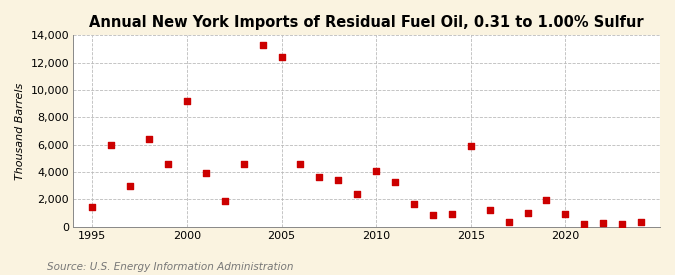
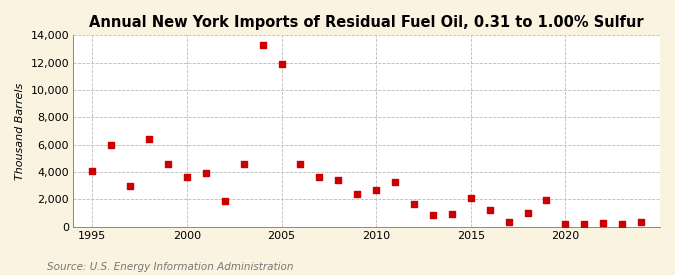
1995: 1,400 -> 4,100
2000: 9,200 -> 3,600
2005: 12,400 -> 11,900
2010: 4,100 -> 2,700
2015: 5,900 -> 2,100
2020: 900 -> 200
